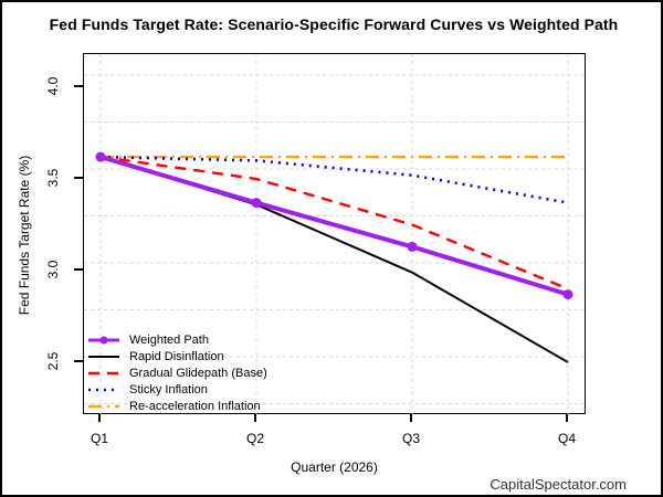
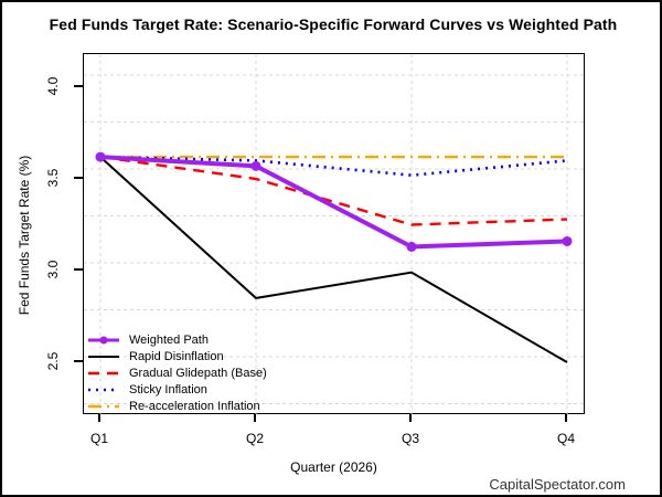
Weighted Path/Q2: 3.37 -> 3.57
Rapid Disinflation/Q2: 3.36 -> 2.85
Weighted Path/Q4: 2.87 -> 3.16
Gradual Glidepath (Base)/Q4: 2.90 -> 3.28
Sticky Inflation/Q4: 3.37 -> 3.60
